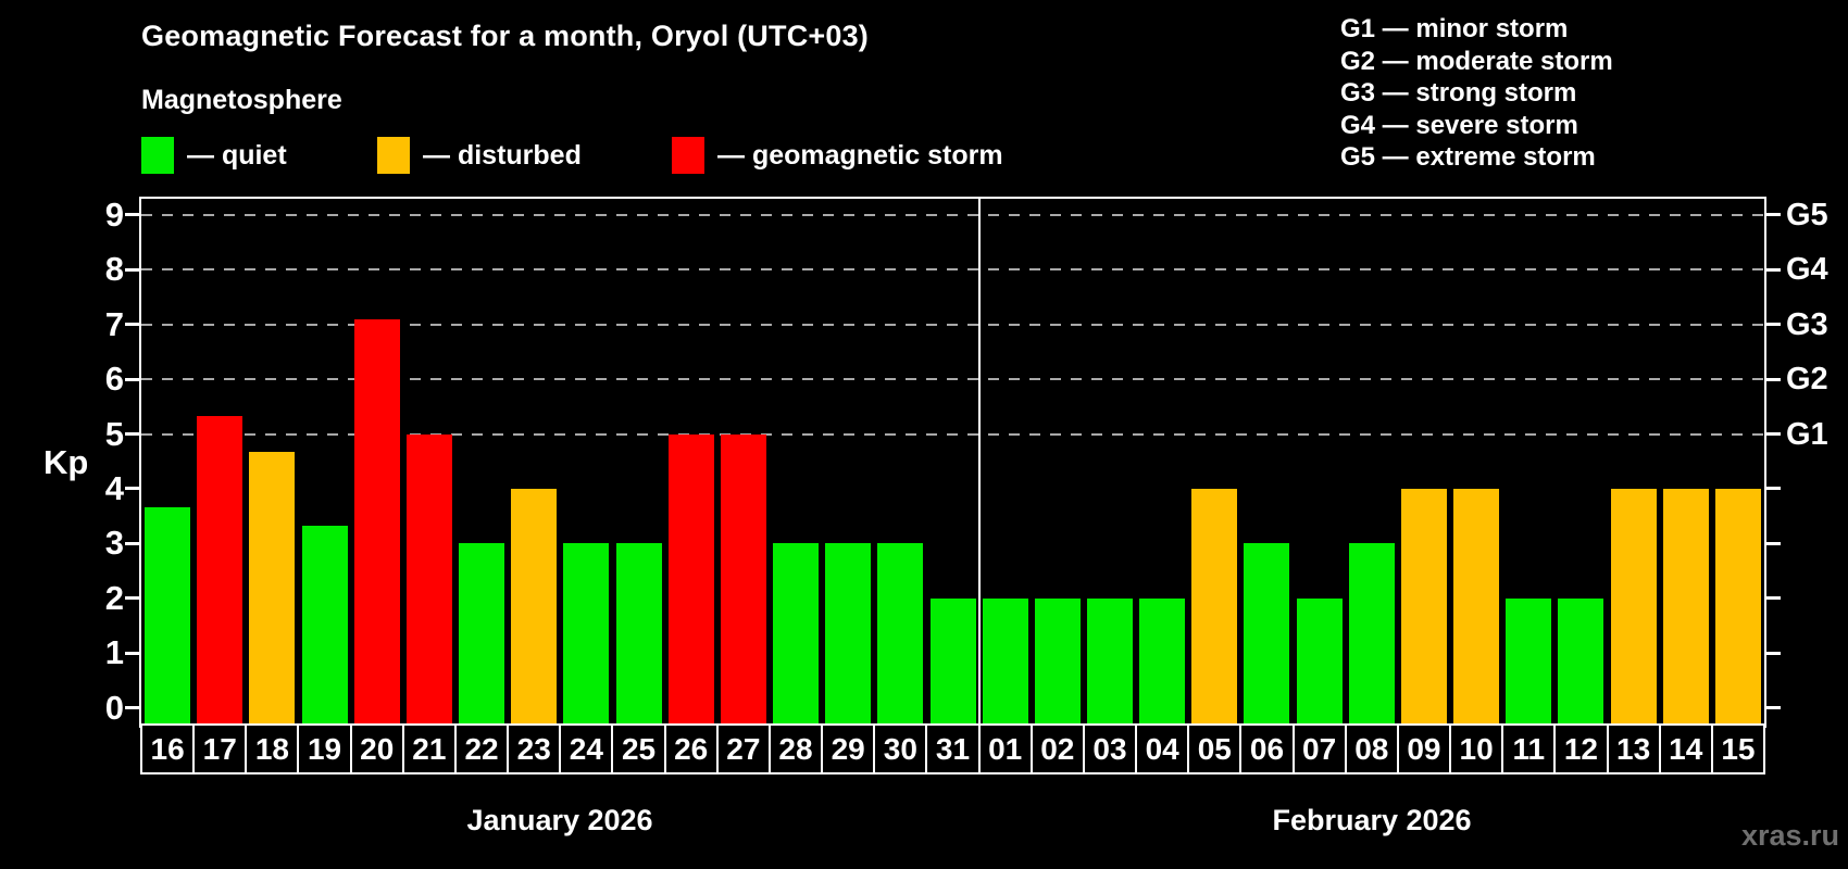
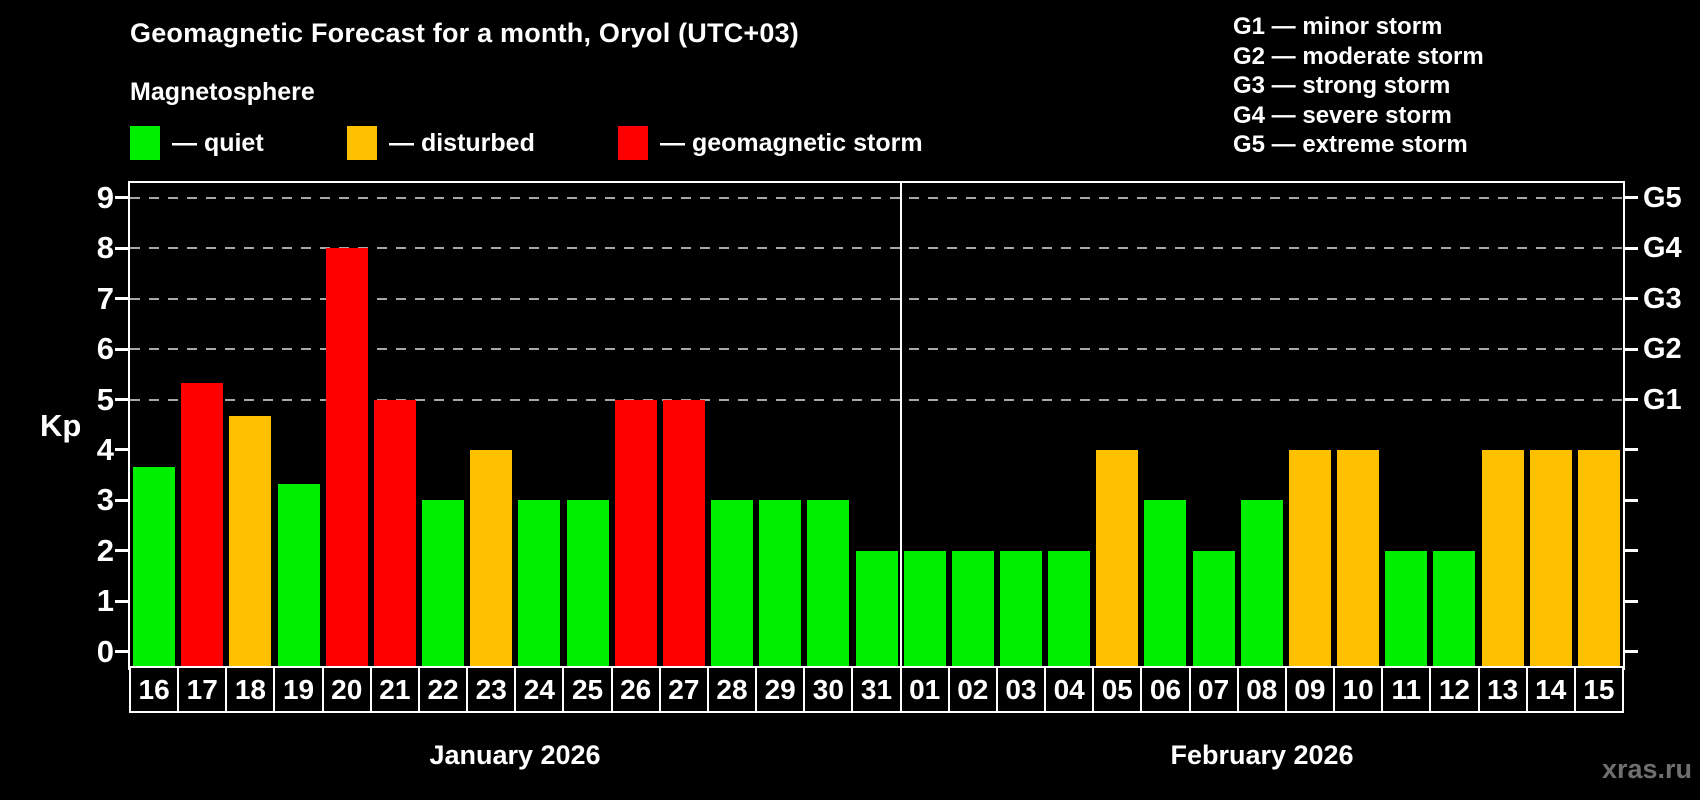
20: 7.1 -> 8.0
